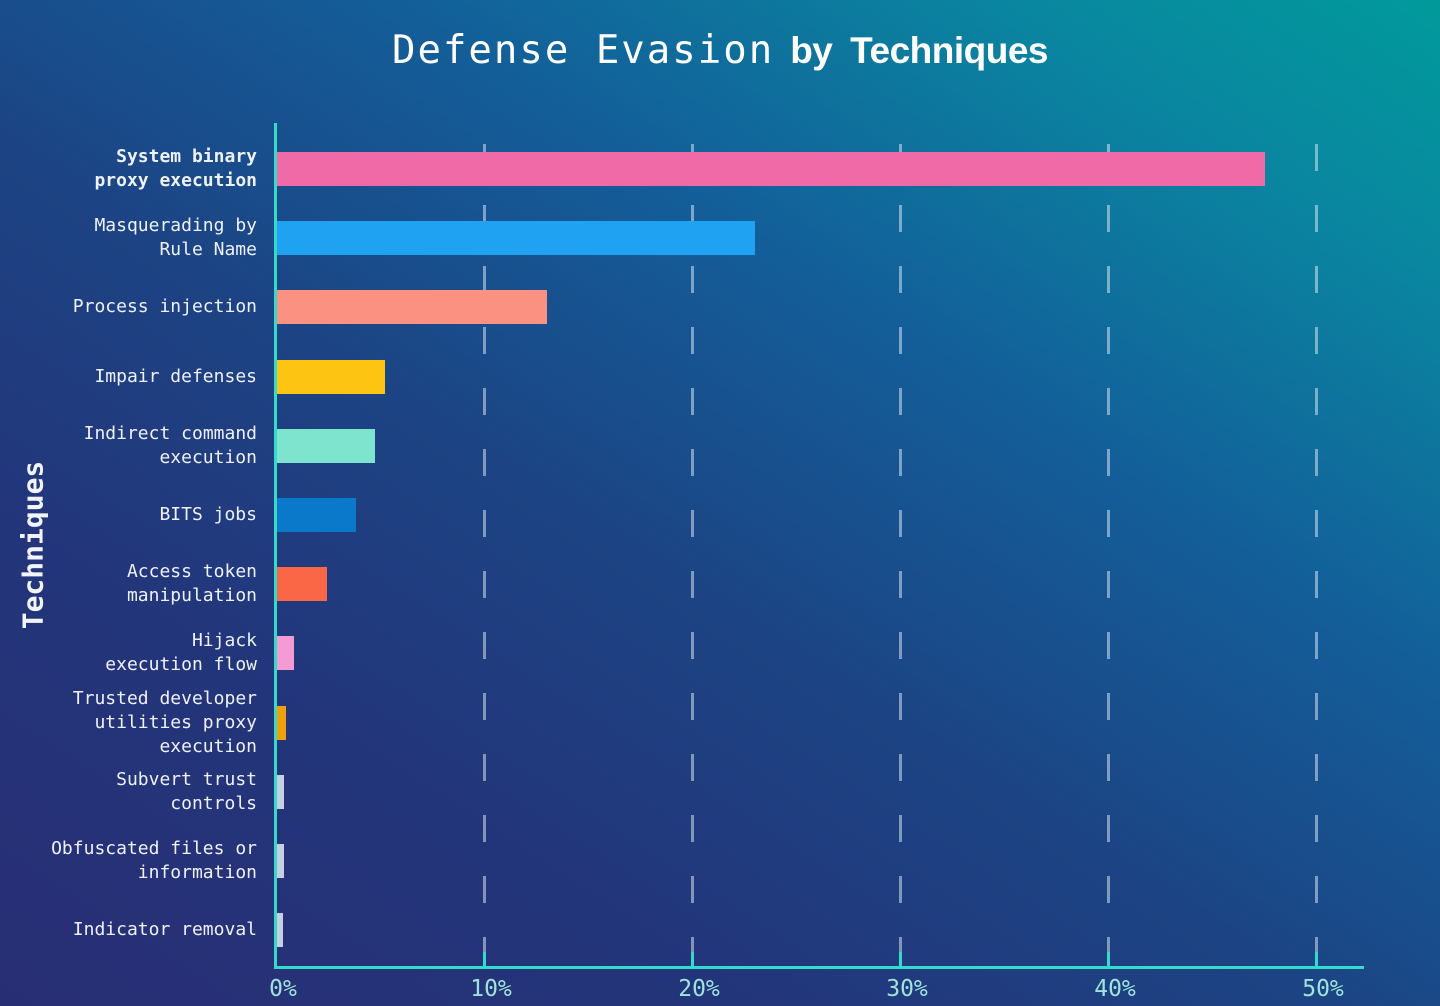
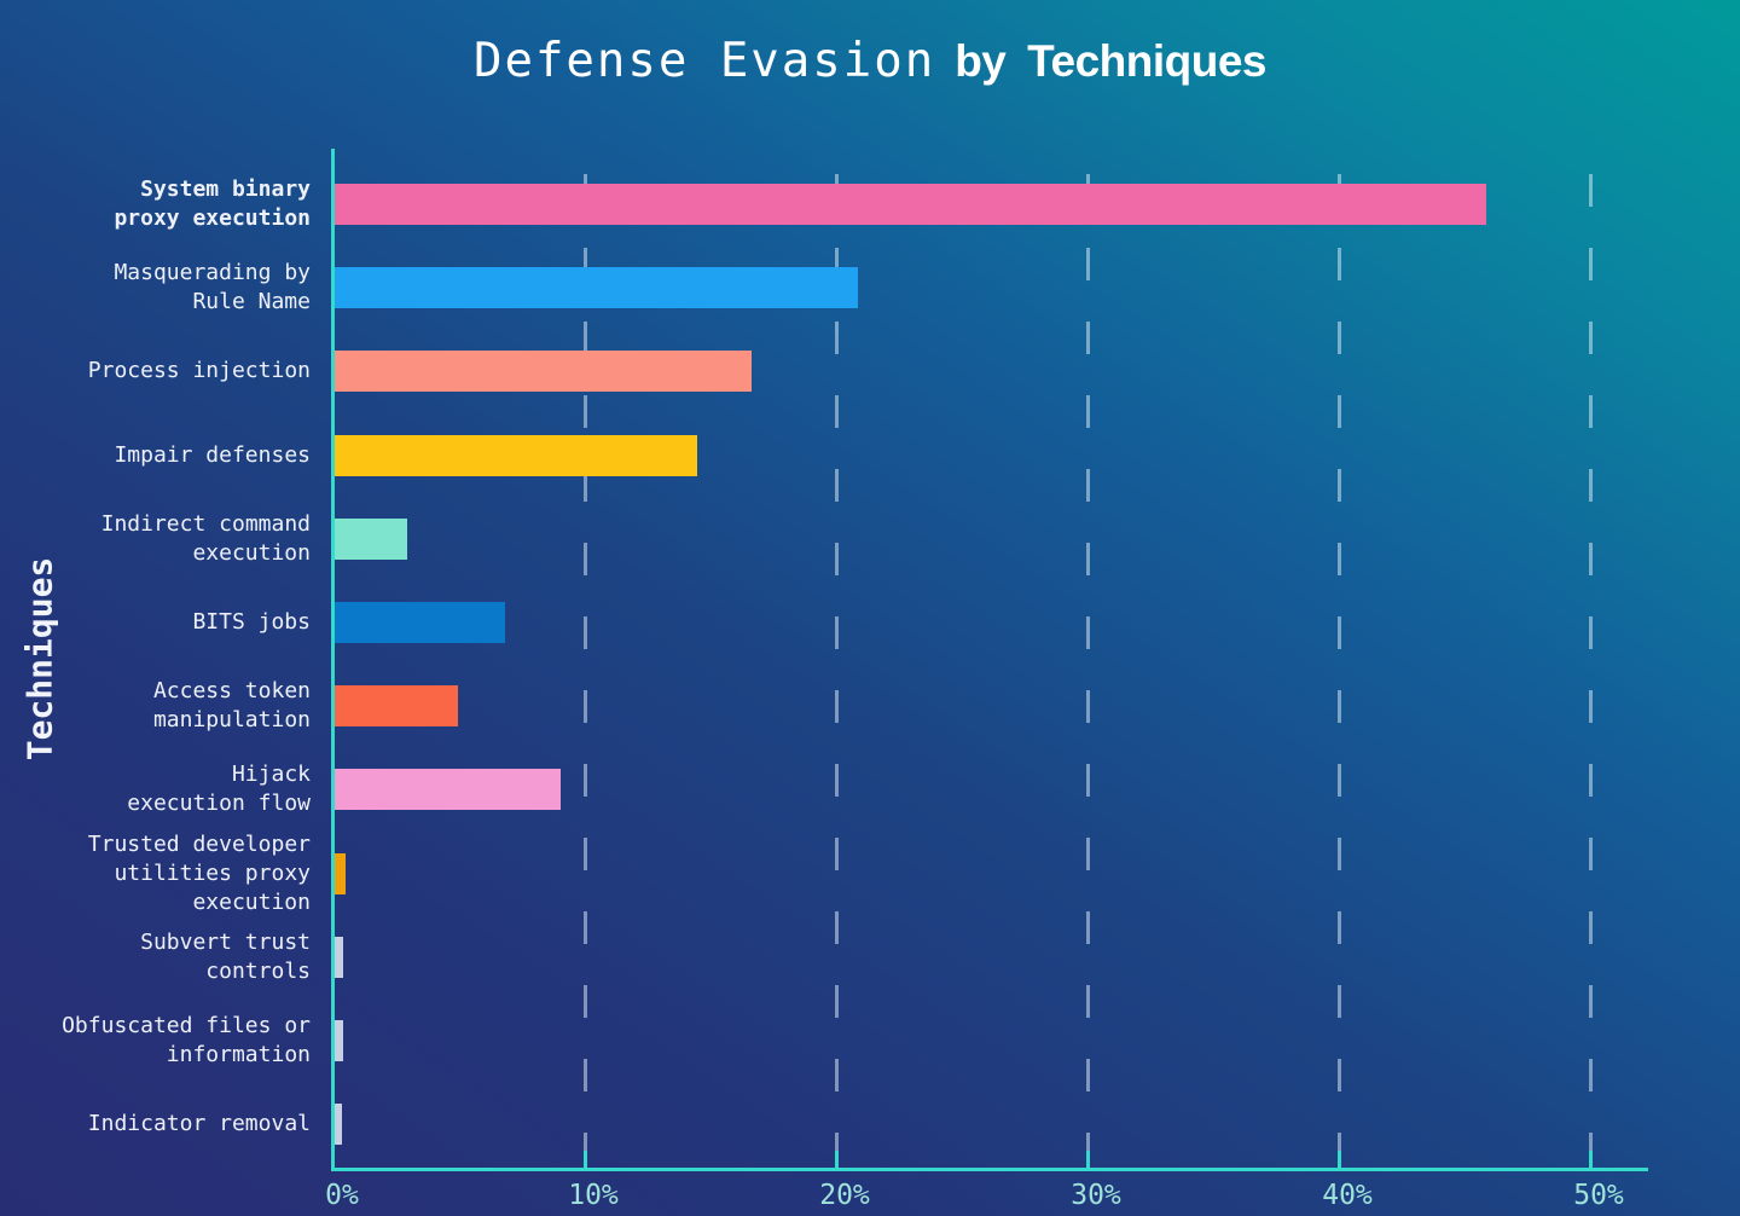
System binary proxy execution: 47.5% -> 45.8%
Masquerading by Rule Name: 23.0% -> 20.8%
Process injection: 13.0% -> 16.6%
Impair defenses: 5.2% -> 14.4%
Indirect command execution: 4.7% -> 2.9%
BITS jobs: 3.8% -> 6.8%
Access token manipulation: 2.4% -> 4.9%
Hijack execution flow: 0.8% -> 9.0%
